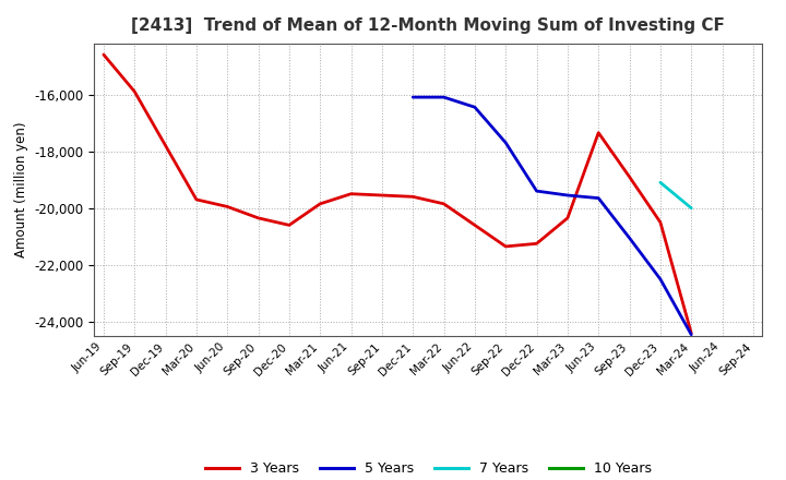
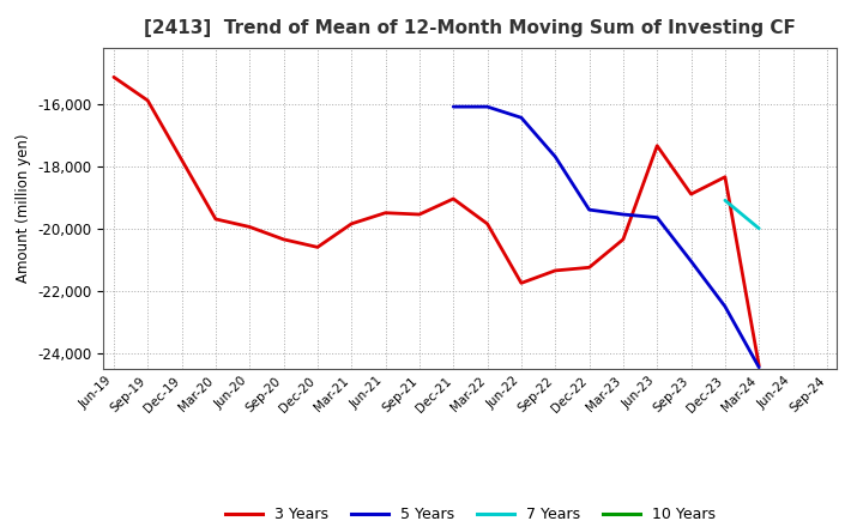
3 Years/Jun-19: -14,600 -> -15,150
3 Years/Dec-21: -19,600 -> -19,050
3 Years/Jun-22: -20,600 -> -21,750
3 Years/Dec-23: -20,500 -> -18,350
